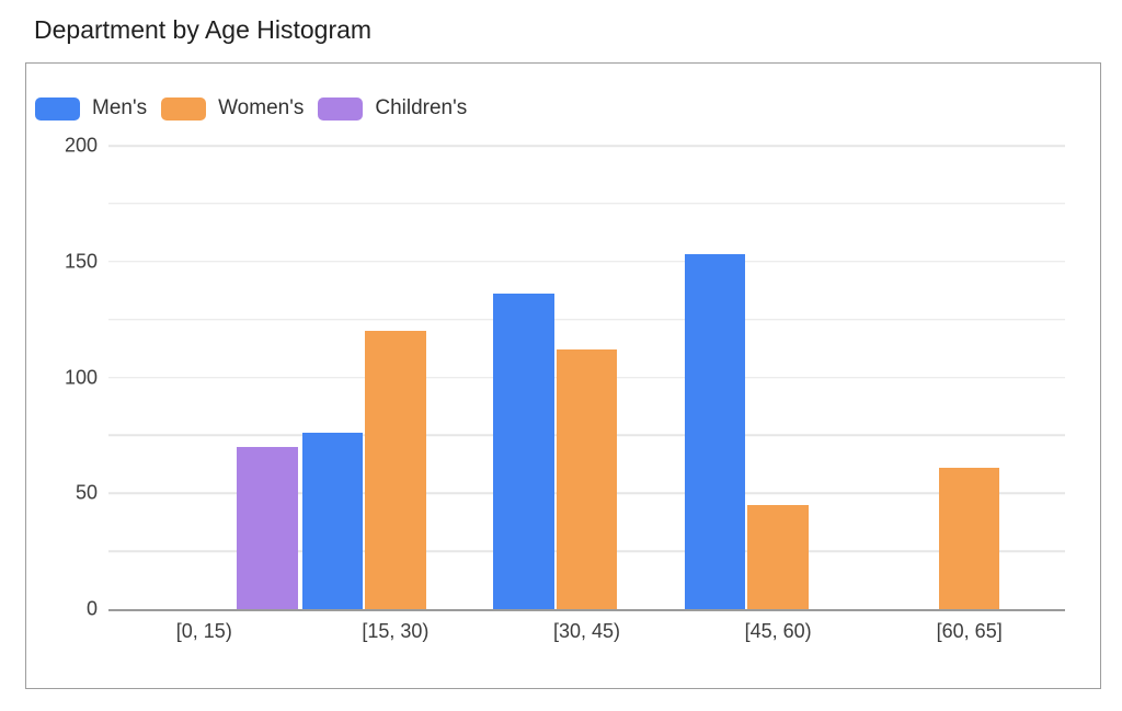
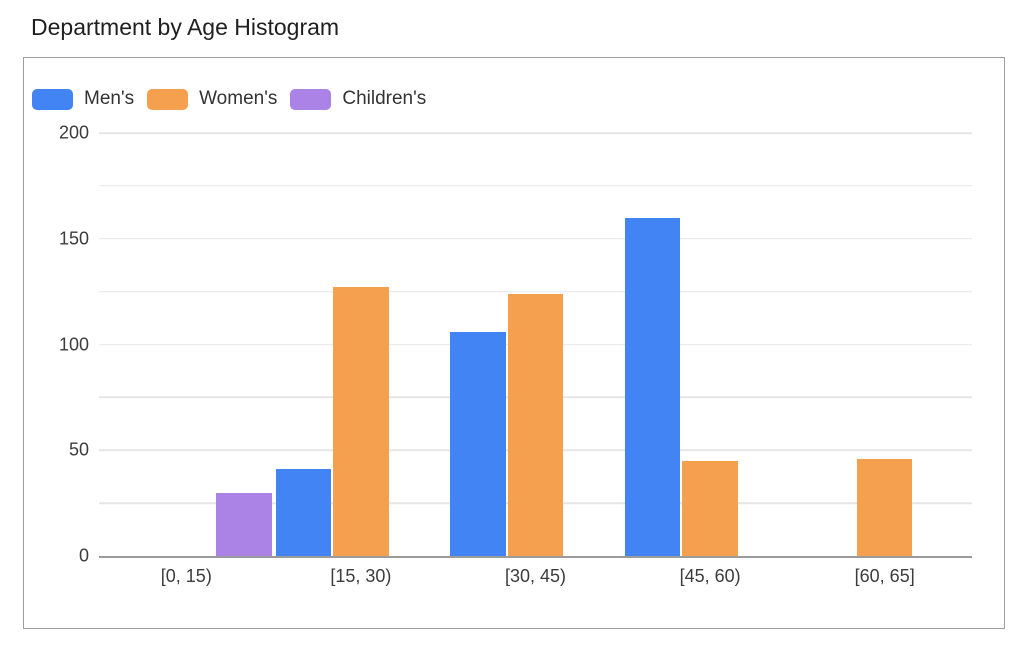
Children's/[0, 15): 70 -> 30
Men's/[15, 30): 76 -> 41
Women's/[15, 30): 120 -> 127
Men's/[30, 45): 136 -> 106
Women's/[30, 45): 112 -> 124
Men's/[45, 60): 153 -> 160
Women's/[60, 65]: 61 -> 46
